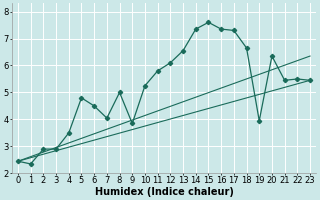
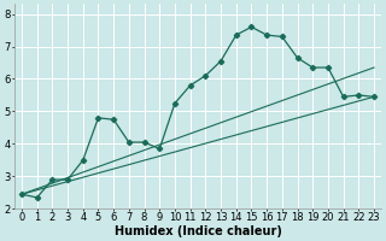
6: 4.50 -> 4.75
8: 5.00 -> 4.05
19: 3.95 -> 6.35
